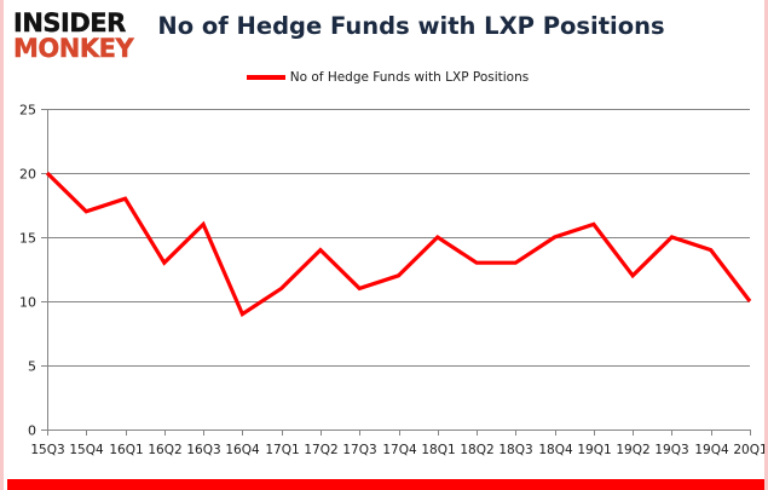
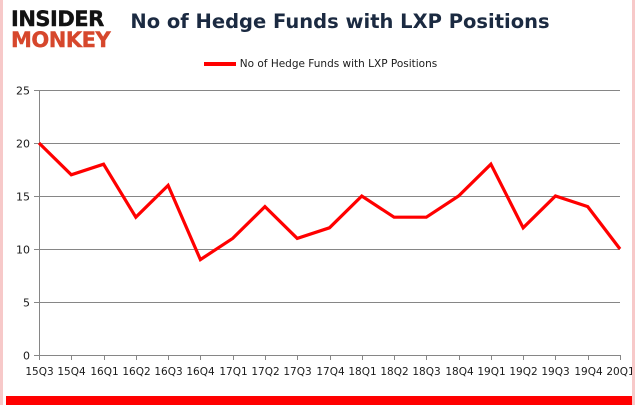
19Q1: 16 -> 18
